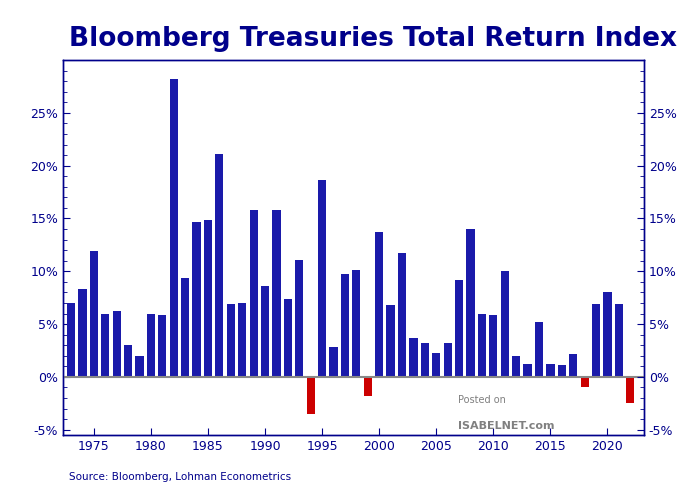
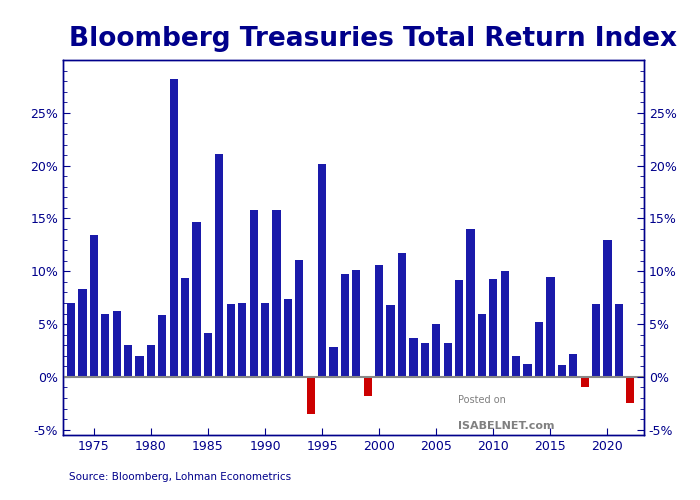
1975: 11.9% -> 13.4%
1980: 6.0% -> 3.0%
1985: 14.9% -> 4.2%
1990: 8.6% -> 7.0%
1995: 18.6% -> 20.2%
2000: 13.7% -> 10.6%
2005: 2.3% -> 5.0%
2010: 5.9% -> 9.3%
2015: 1.2% -> 9.5%
2020: 8.0% -> 13.0%
